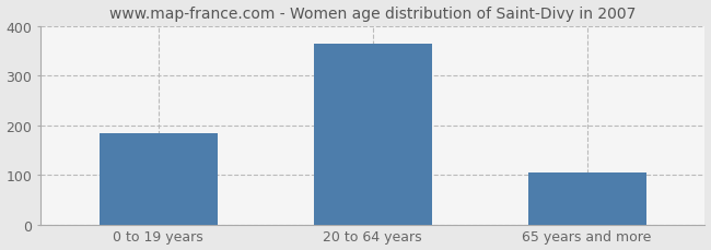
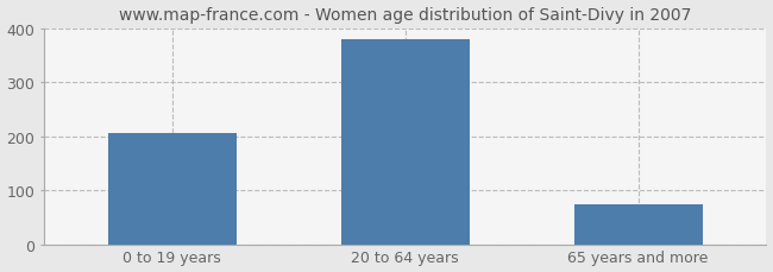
0 to 19 years: 185 -> 207
20 to 64 years: 365 -> 380
65 years and more: 105 -> 75
